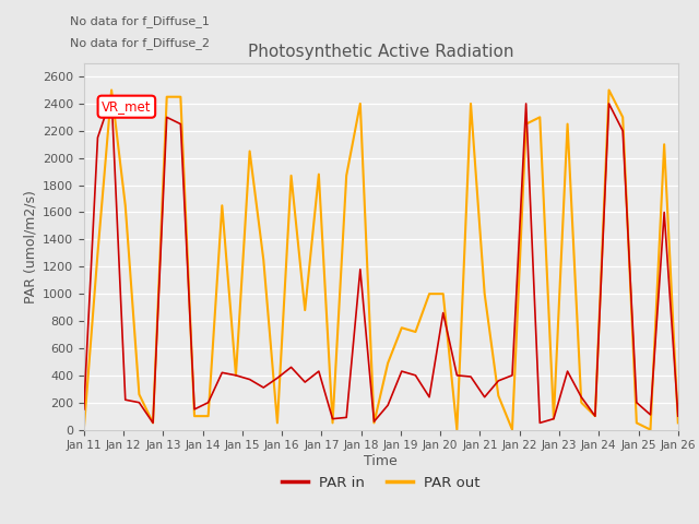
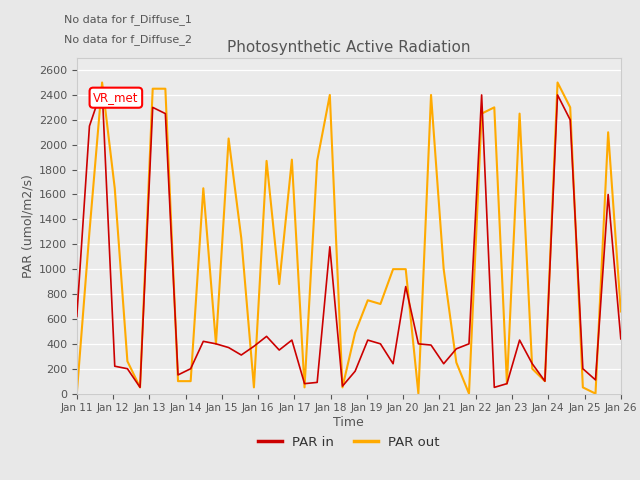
PAR in/Jan 11: 150 -> 620
PAR in/Jan 26: 100 -> 440
PAR out/Jan 26: 50 -> 660
